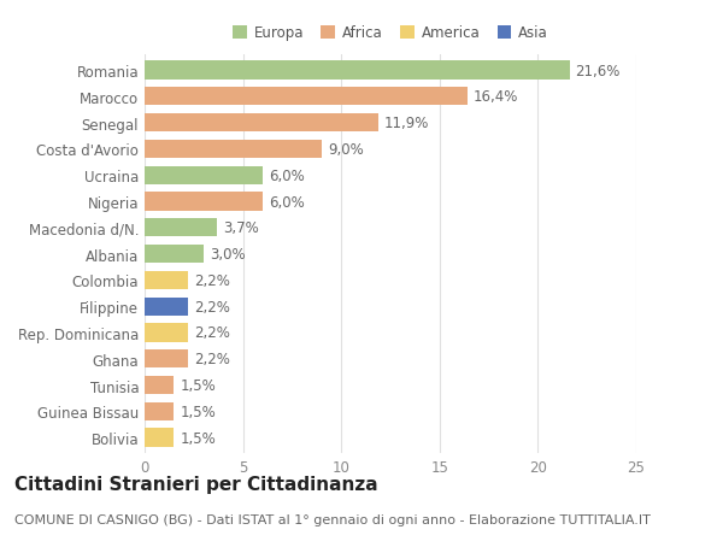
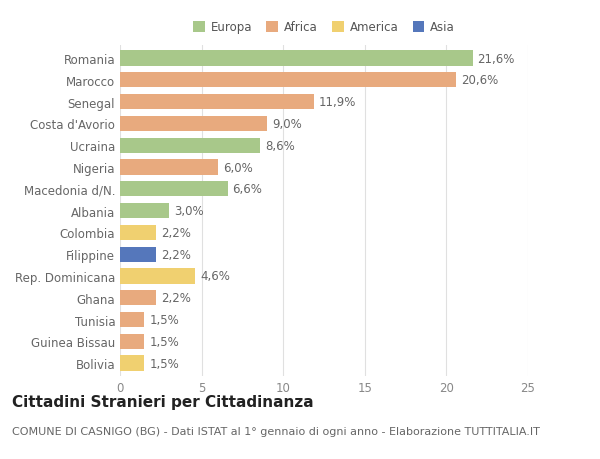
Marocco: 16,4% -> 20,6%
Ucraina: 6,0% -> 8,6%
Macedonia d/N.: 3,7% -> 6,6%
Rep. Dominicana: 2,2% -> 4,6%
